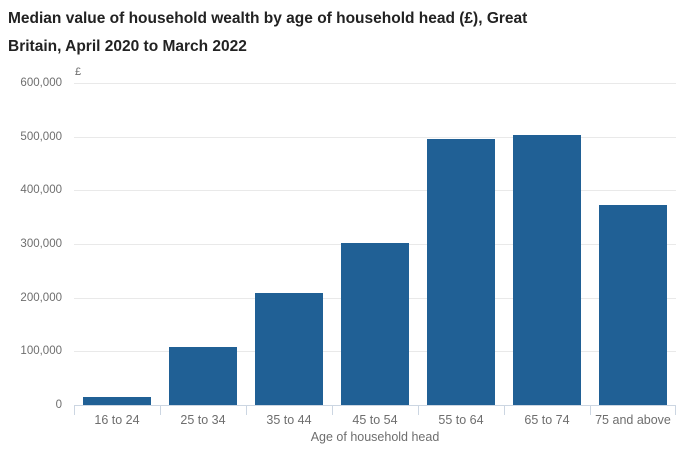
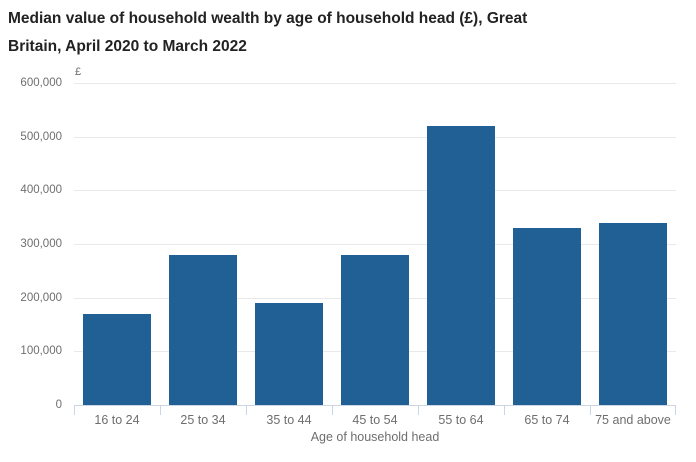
16 to 24: 20000 -> 170000
25 to 34: 110000 -> 280000
35 to 44: 210000 -> 190000
45 to 54: 300000 -> 280000
55 to 64: 500000 -> 520000
65 to 74: 500000 -> 330000
75 and above: 370000 -> 340000
